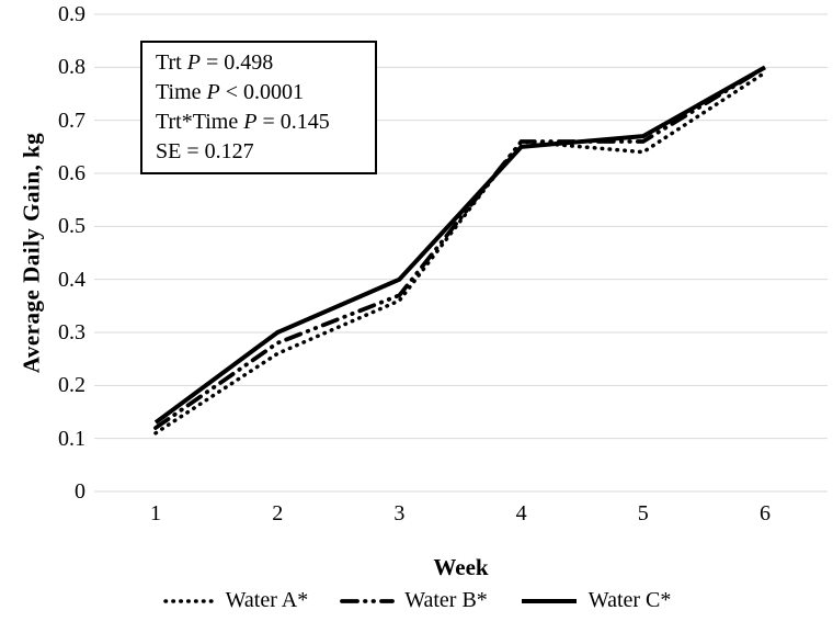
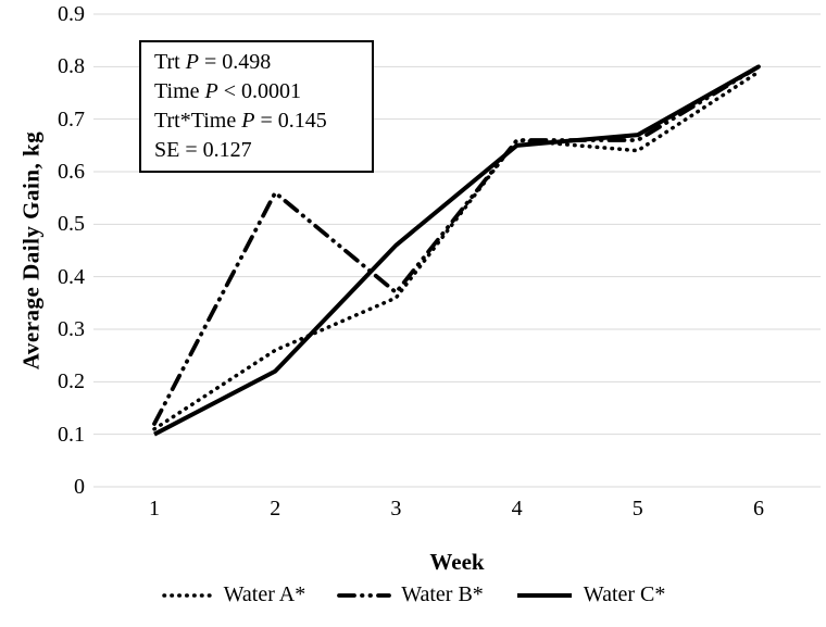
Water C*/1: 0.13 -> 0.10
Water B*/2: 0.28 -> 0.56
Water C*/2: 0.30 -> 0.22
Water C*/3: 0.40 -> 0.46
